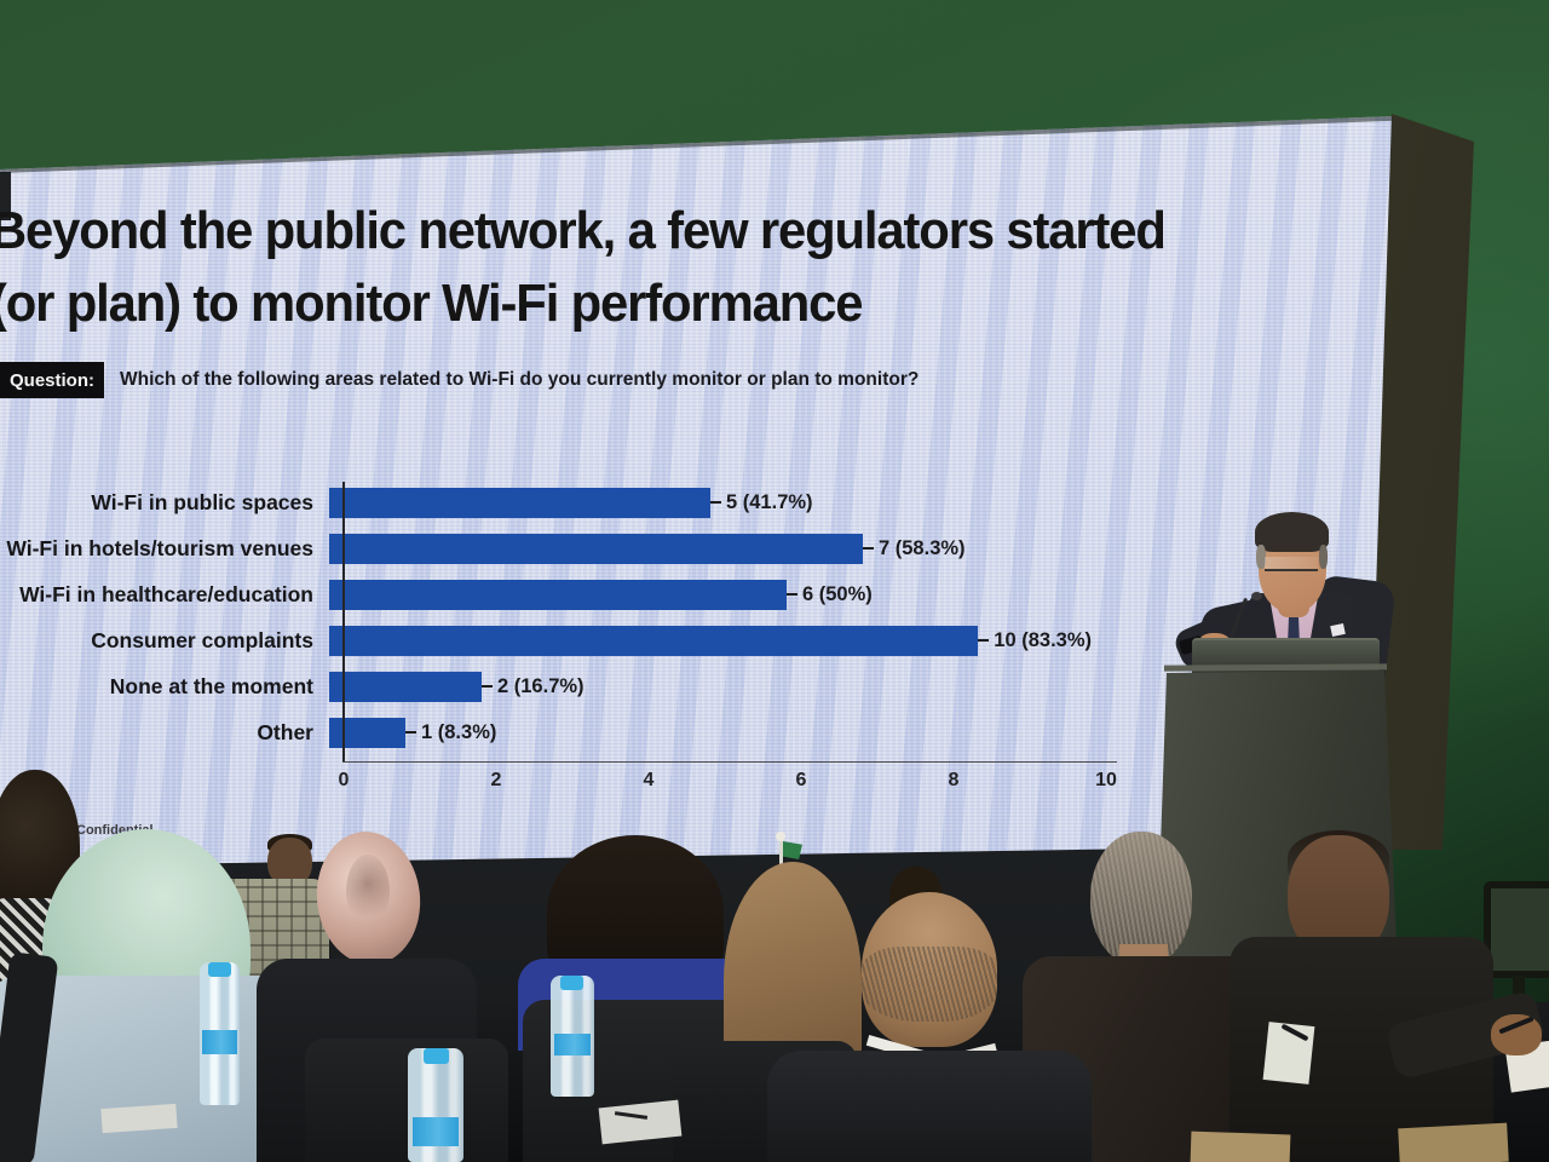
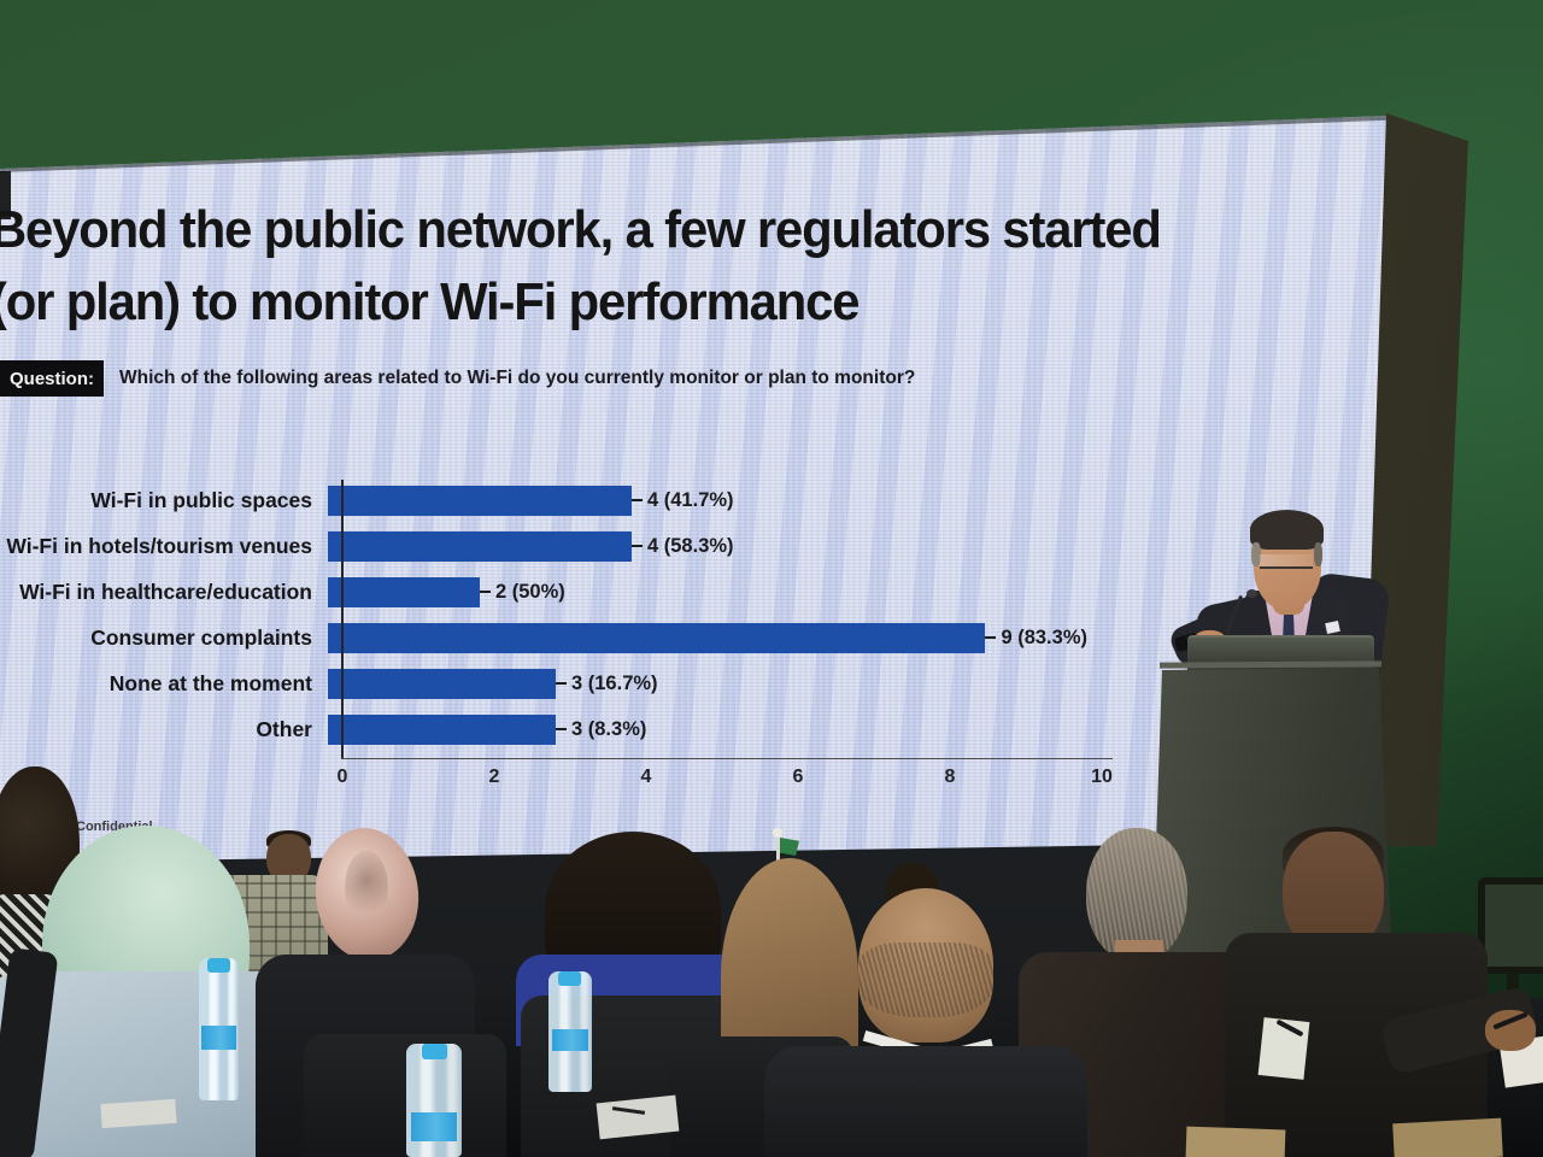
Wi-Fi in public spaces: 5 -> 4
Wi-Fi in hotels/tourism venues: 7 -> 4
Wi-Fi in healthcare/education: 6 -> 2
Consumer complaints: 10 -> 9
None at the moment: 2 -> 3
Other: 1 -> 3
